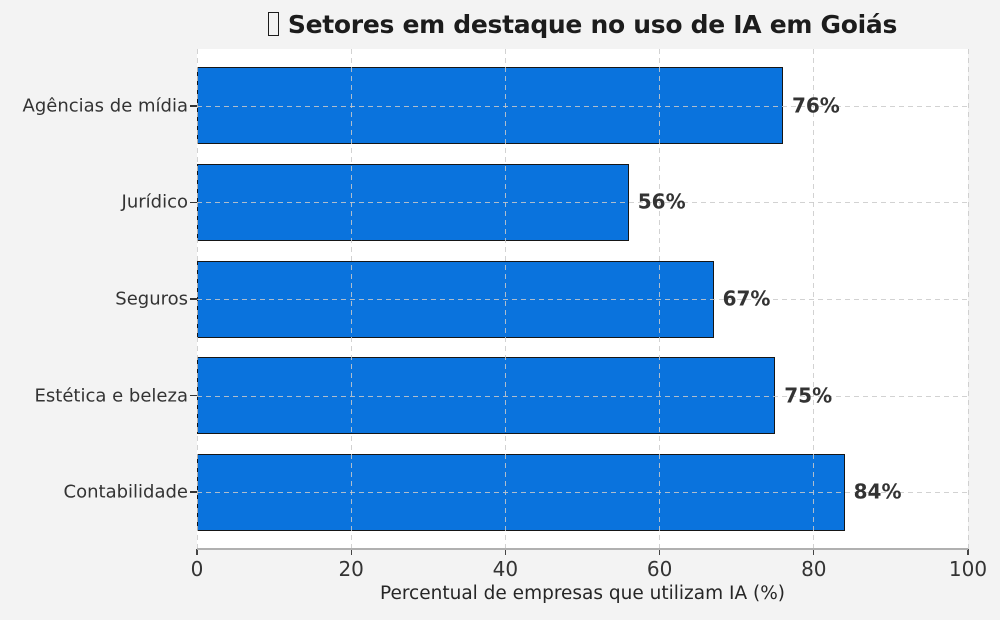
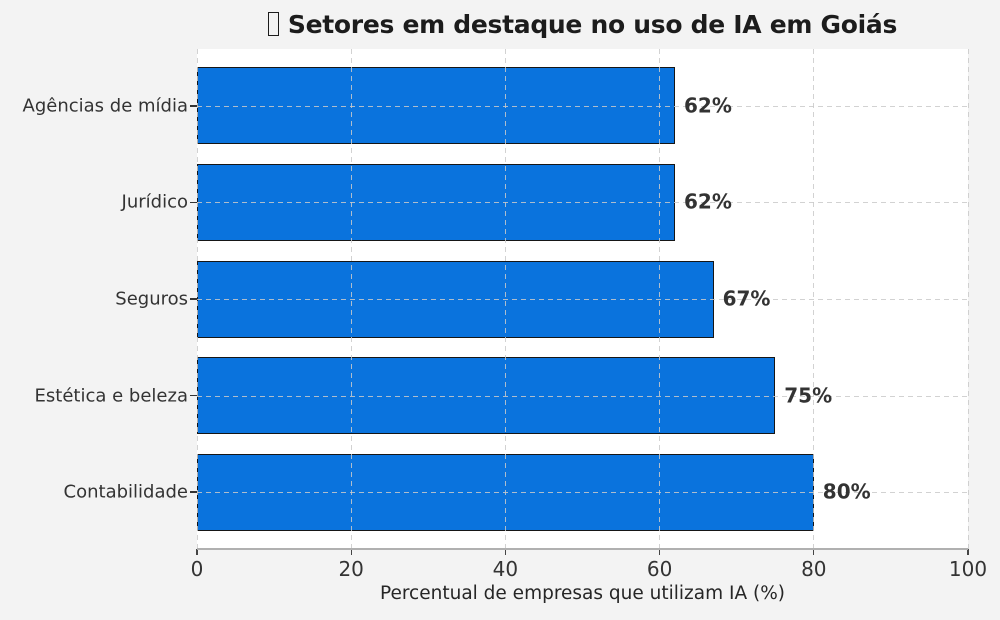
Agências de mídia: 76% -> 62%
Jurídico: 56% -> 62%
Contabilidade: 84% -> 80%
